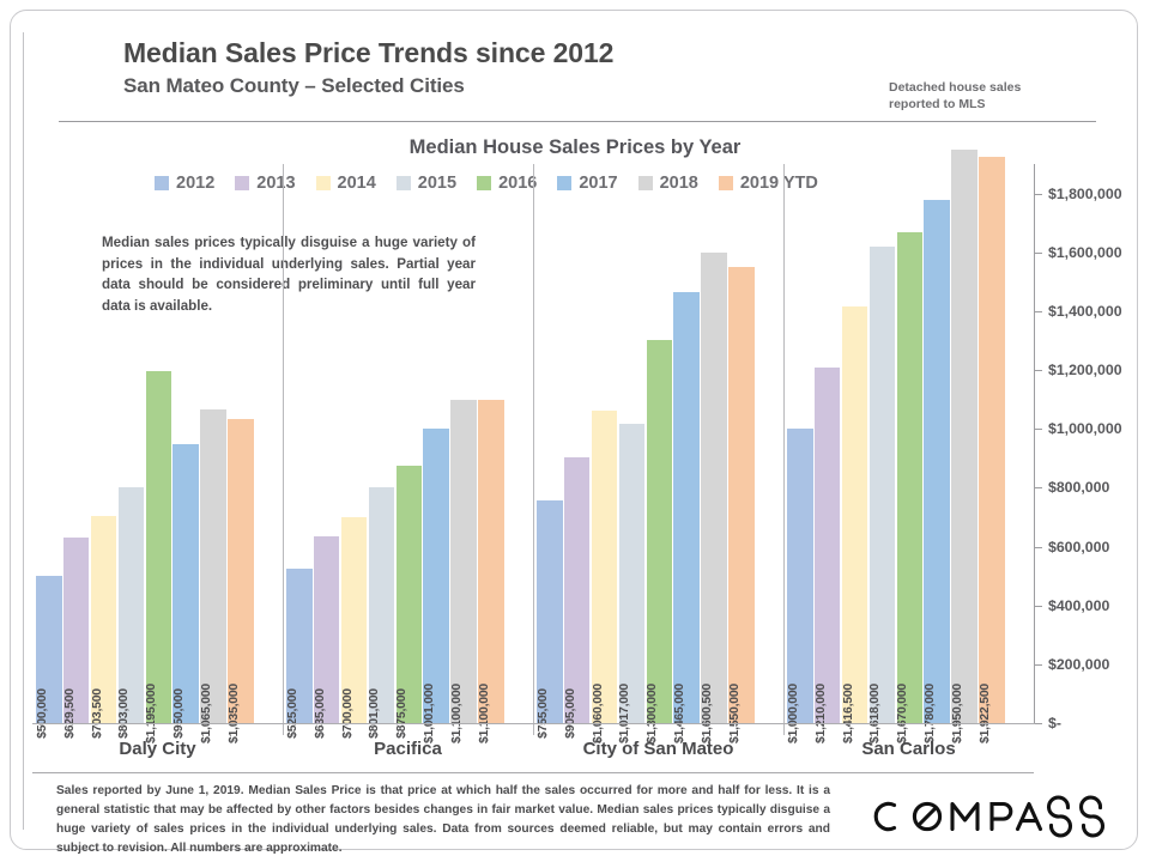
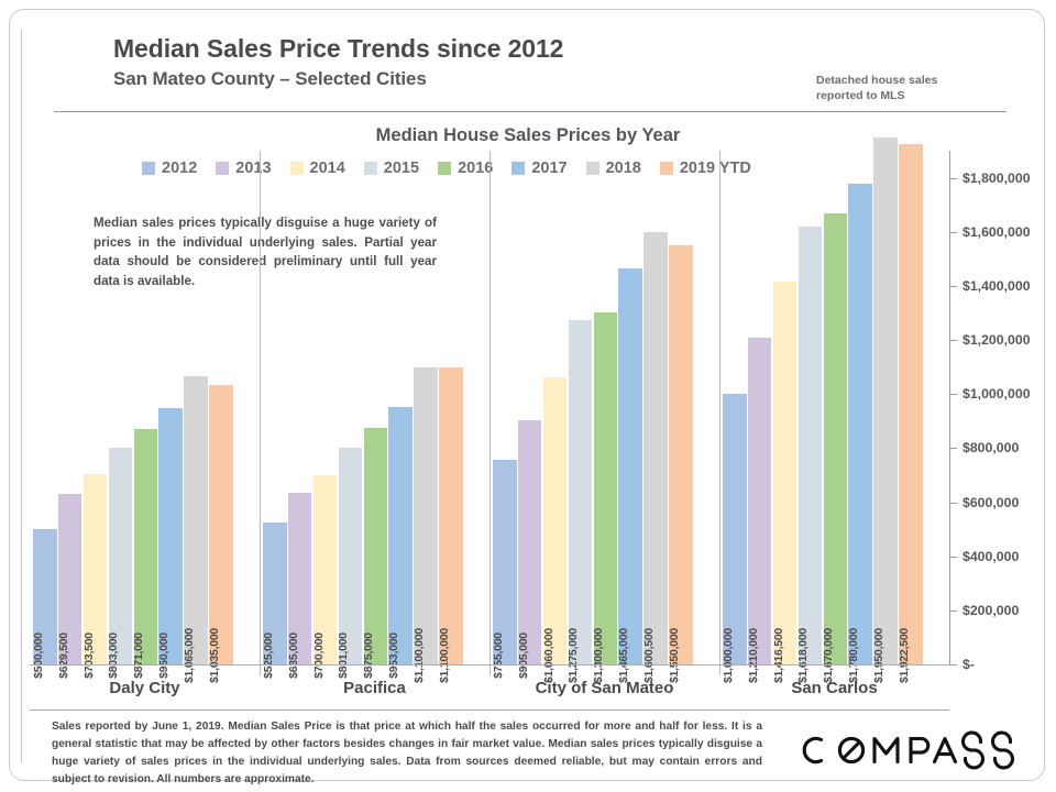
2016/Daly City: $1,195,000 -> $871,000
2017/Pacifica: $1,001,000 -> $953,000
2015/City of San Mateo: $1,017,000 -> $1,275,000
